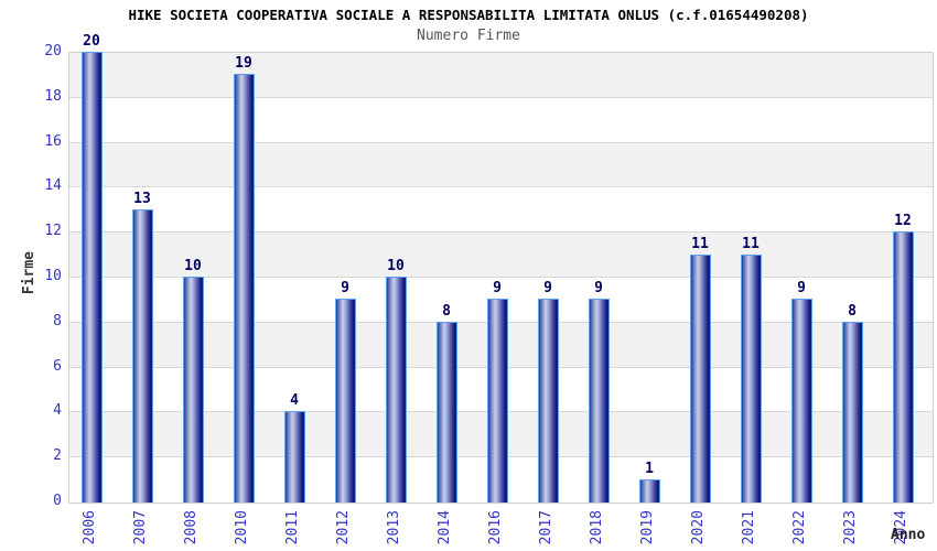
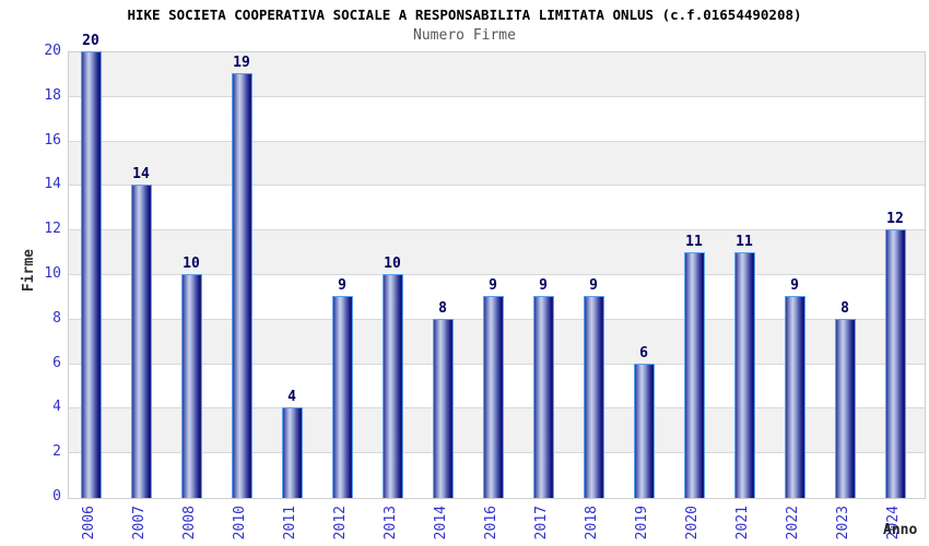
2007: 13 -> 14
2019: 1 -> 6
